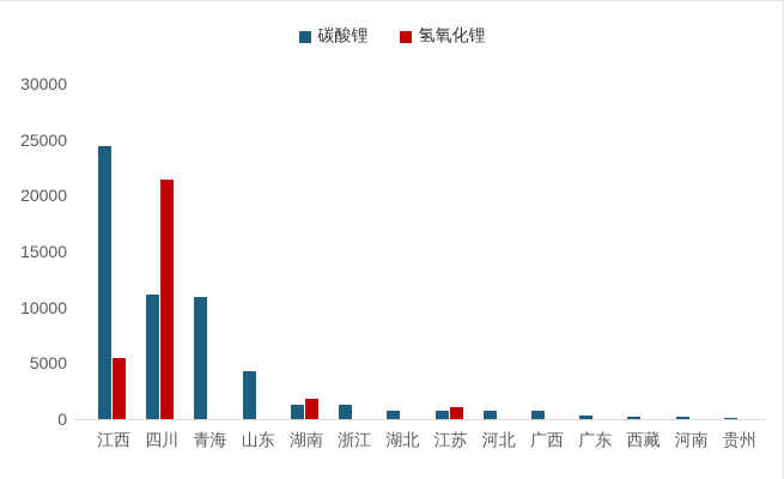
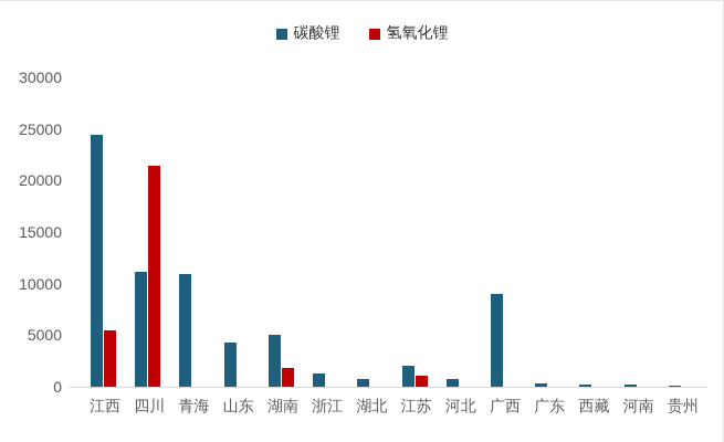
碳酸锂/湖南: 1000 -> 5000
碳酸锂/江苏: 1000 -> 2000
碳酸锂/广西: 1000 -> 9000
